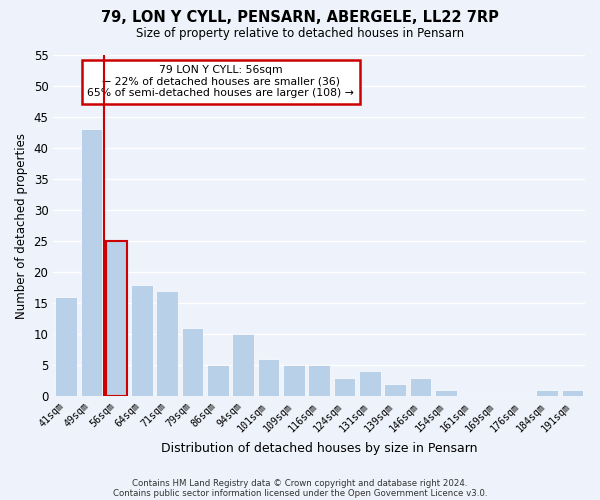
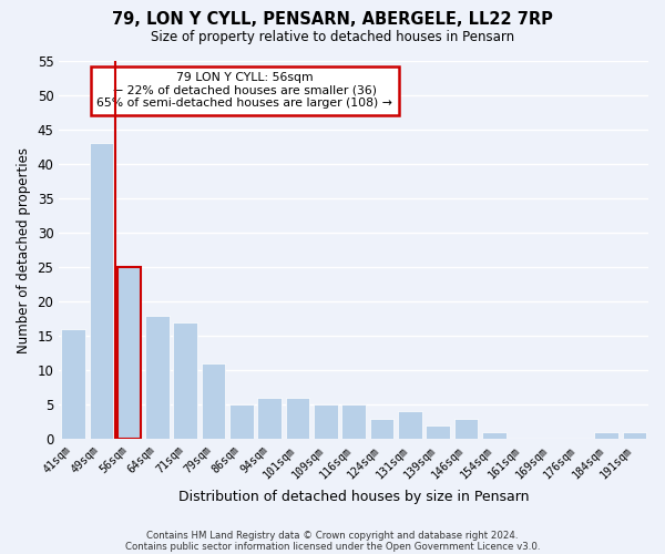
94sqm: 10 -> 6
